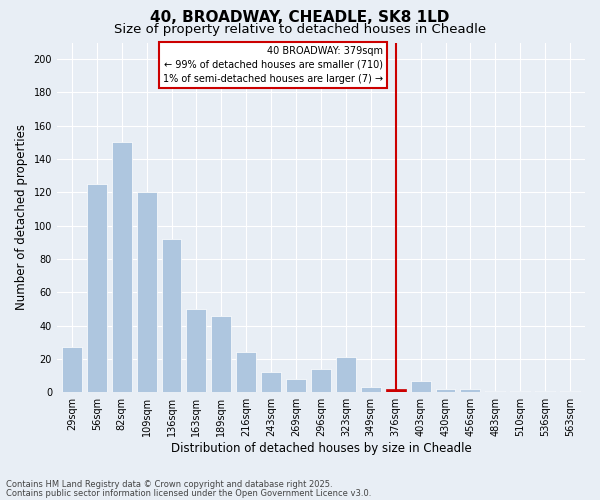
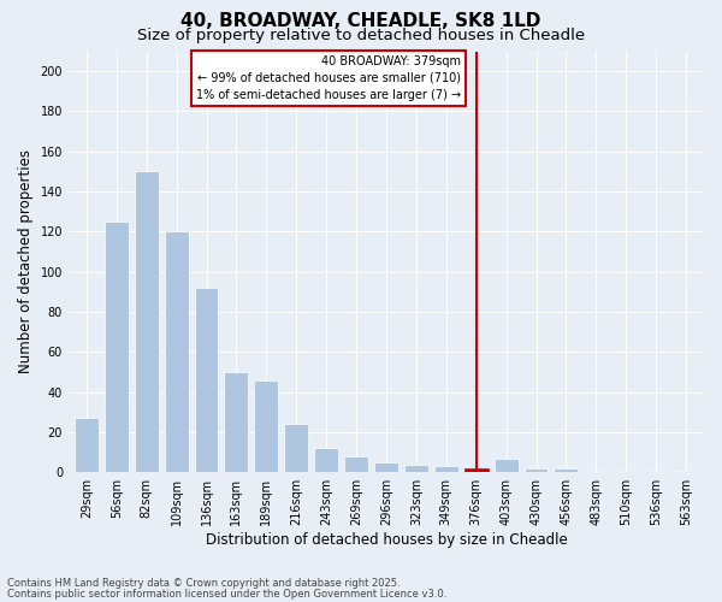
296sqm: 14 -> 5
323sqm: 21 -> 4
